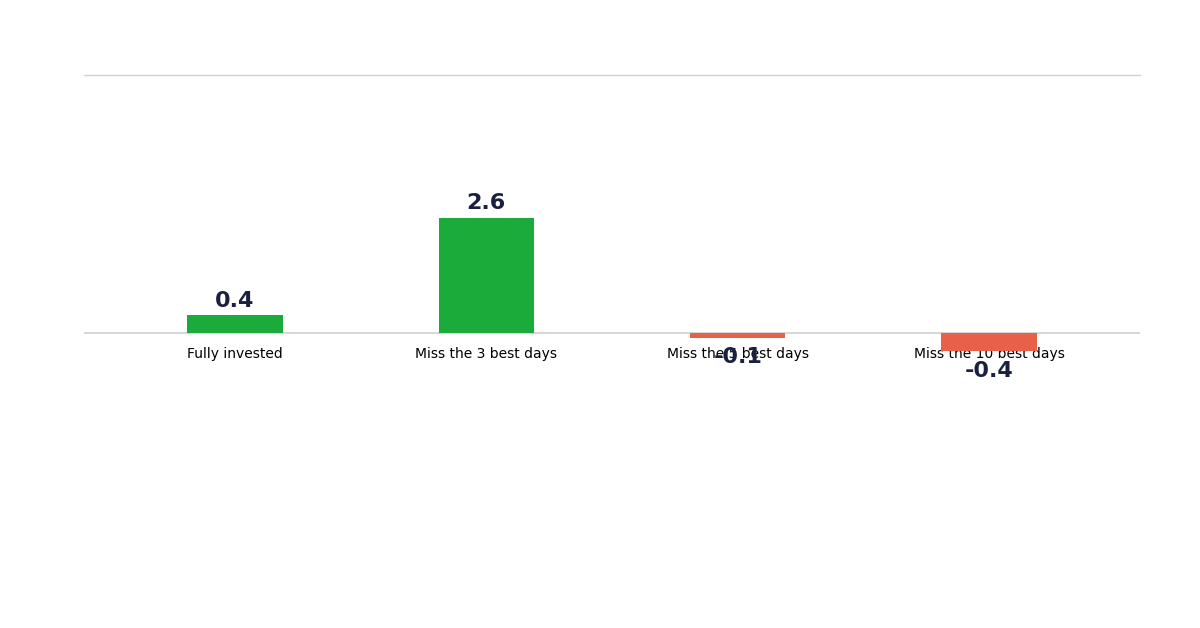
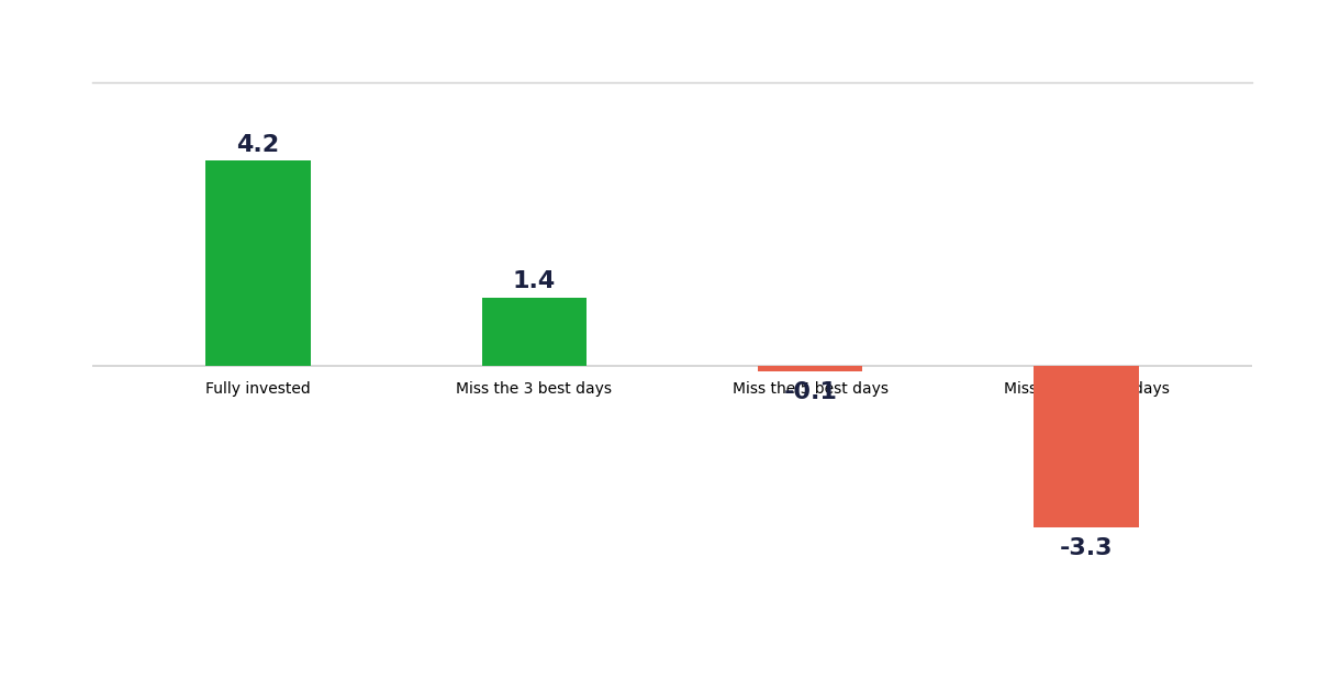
Fully invested: 0.4 -> 4.2
Miss the 3 best days: 2.6 -> 1.4
Miss the 10 best days: -0.4 -> -3.3
